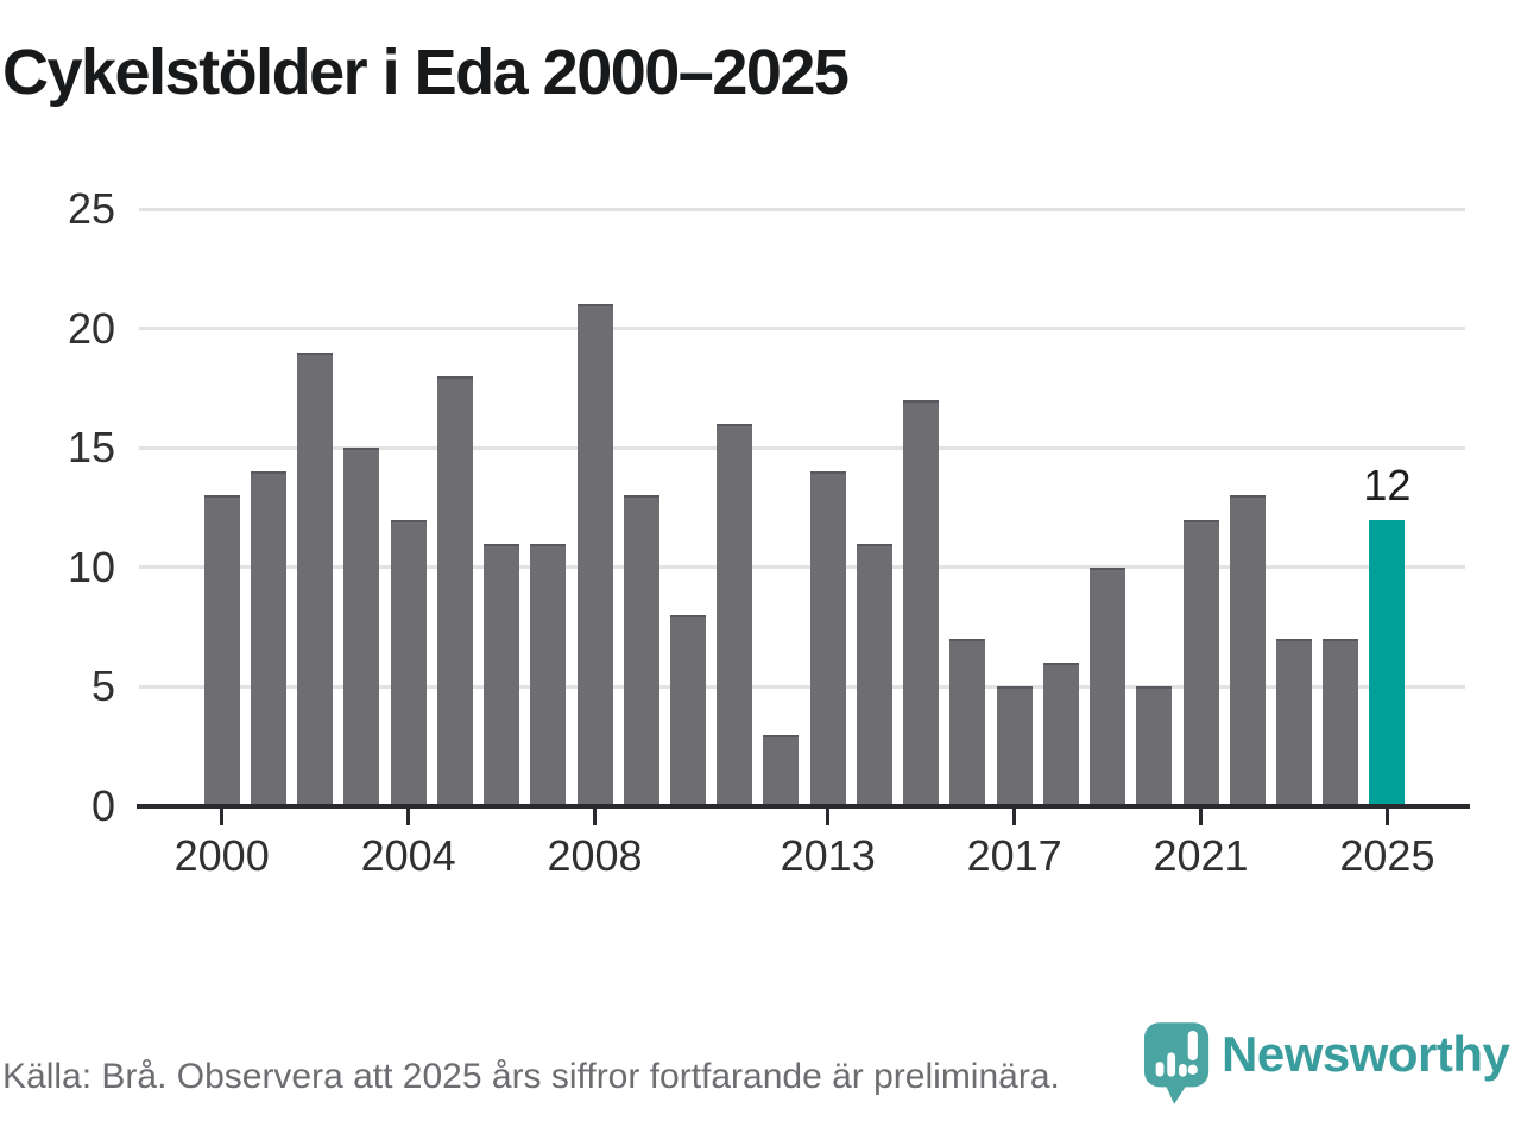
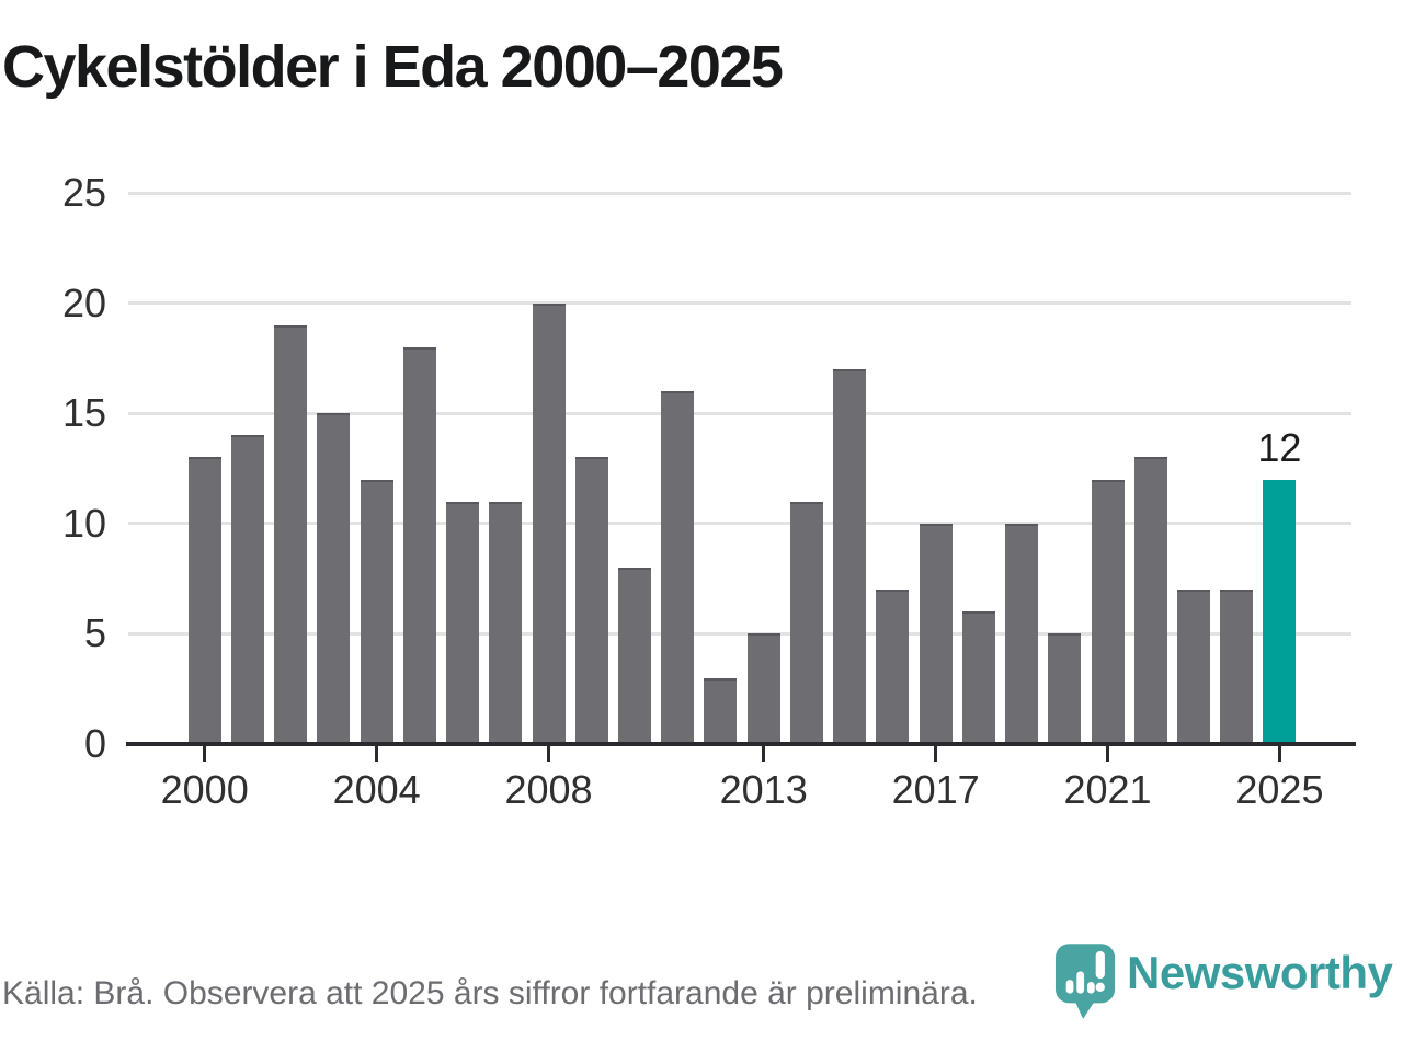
2008: 21 -> 20
2013: 14 -> 5
2017: 5 -> 10
